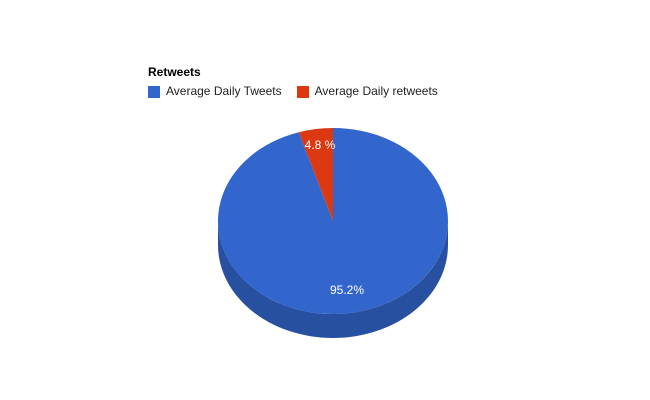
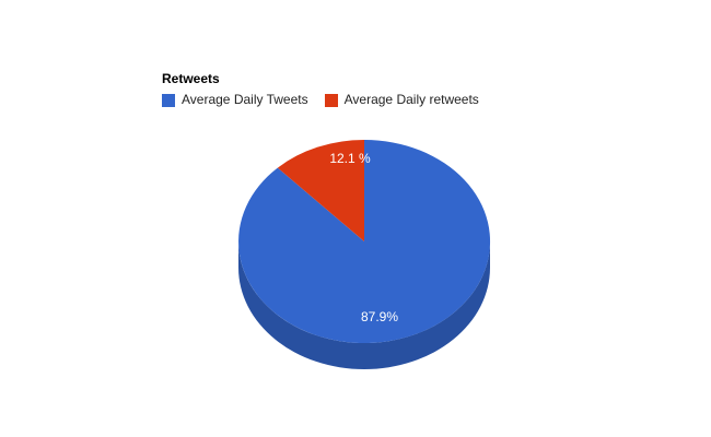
Average Daily Tweets: 95.2% -> 87.9%
Average Daily retweets: 4.8 -> 12.1
